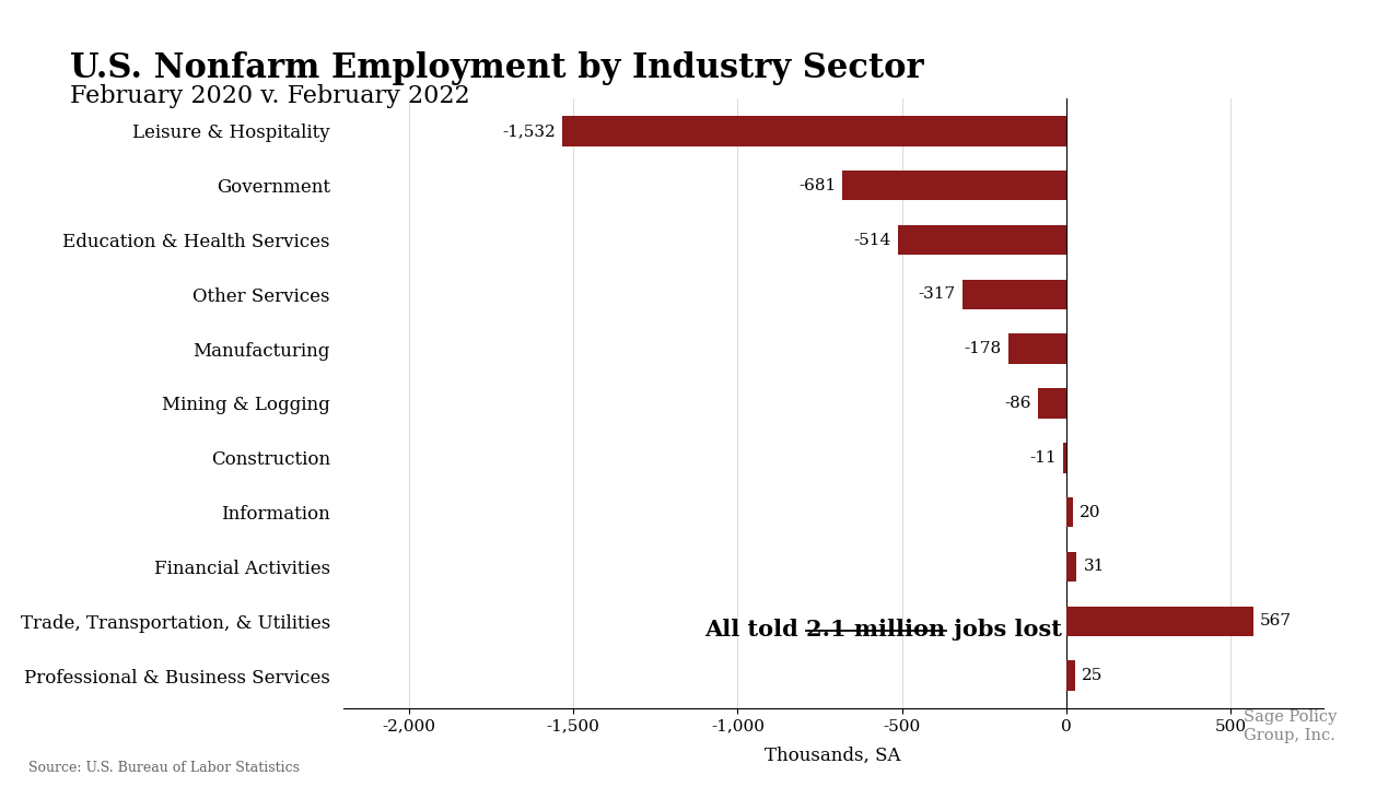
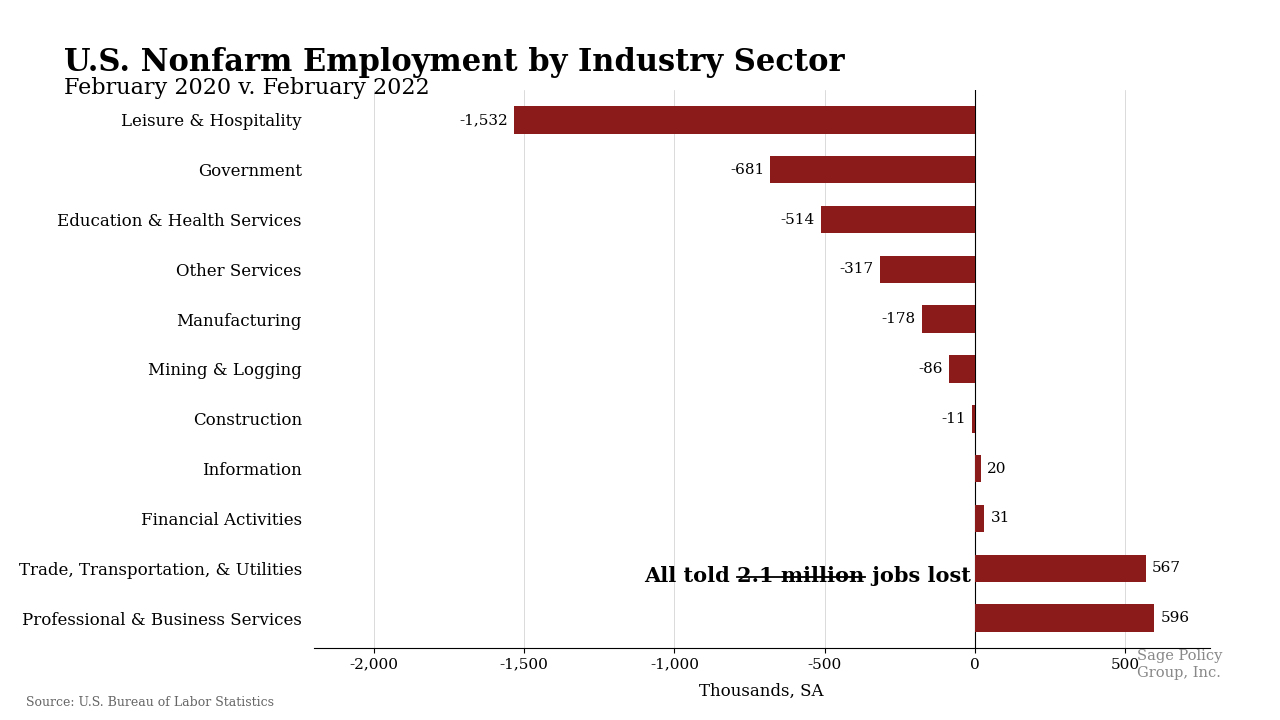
Professional & Business Services: 25 -> 596
